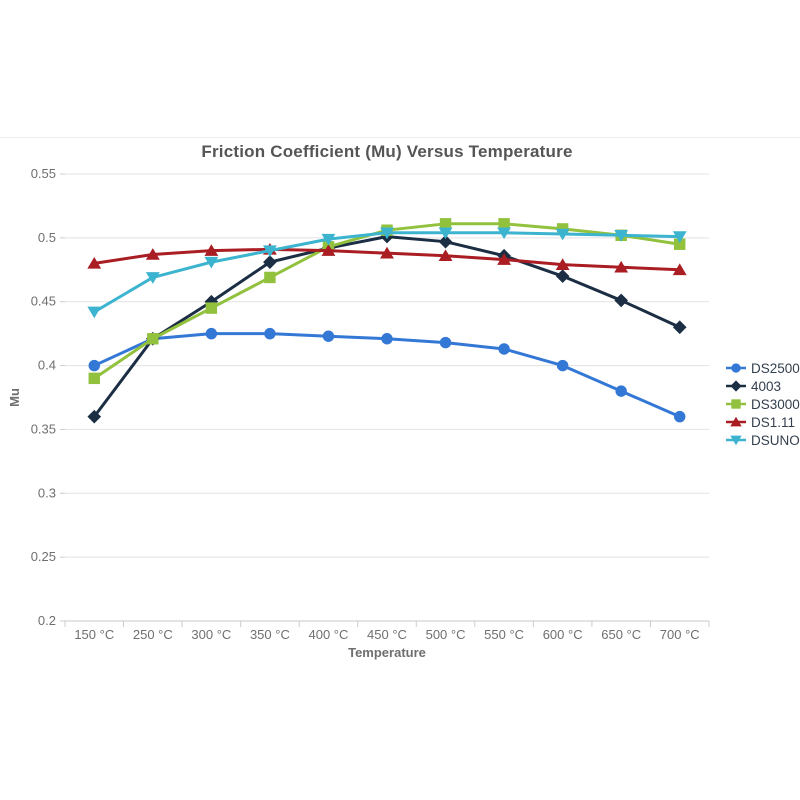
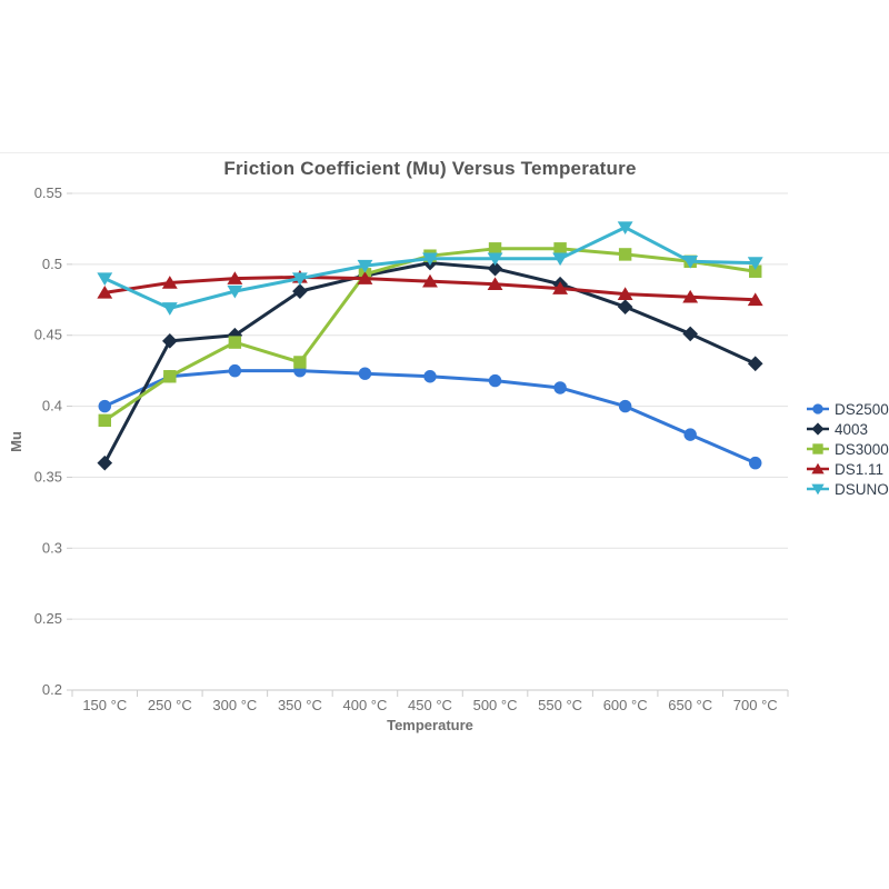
DSUNO/150 °C: 0.442 -> 0.490
4003/250 °C: 0.421 -> 0.446
DS3000/350 °C: 0.469 -> 0.431
DSUNO/600 °C: 0.503 -> 0.526
